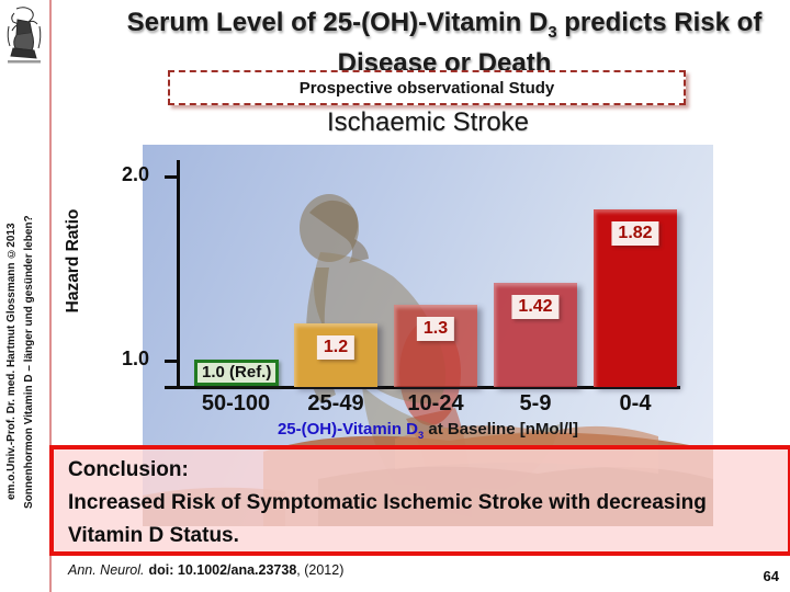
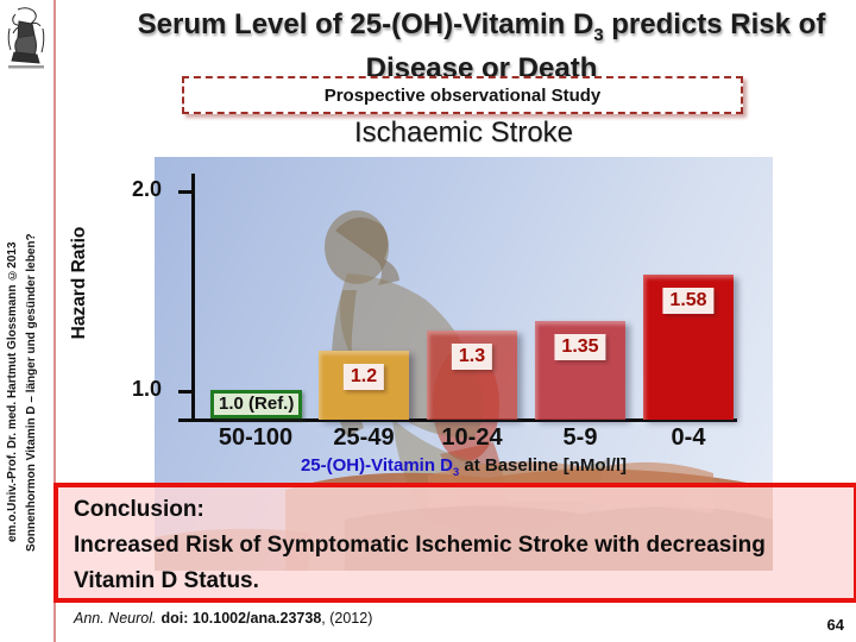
5-9: 1.42 -> 1.35
0-4: 1.82 -> 1.58
